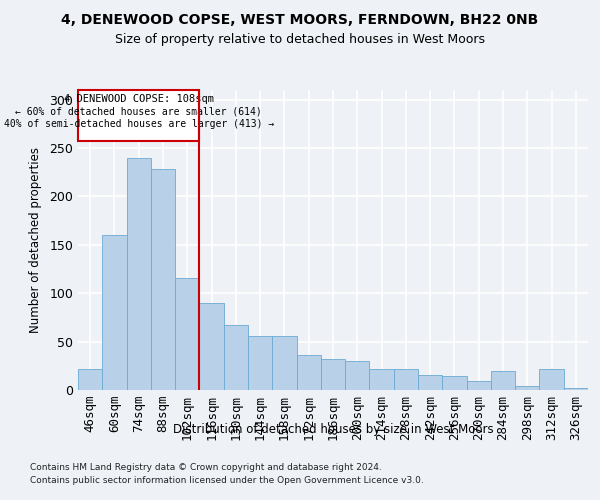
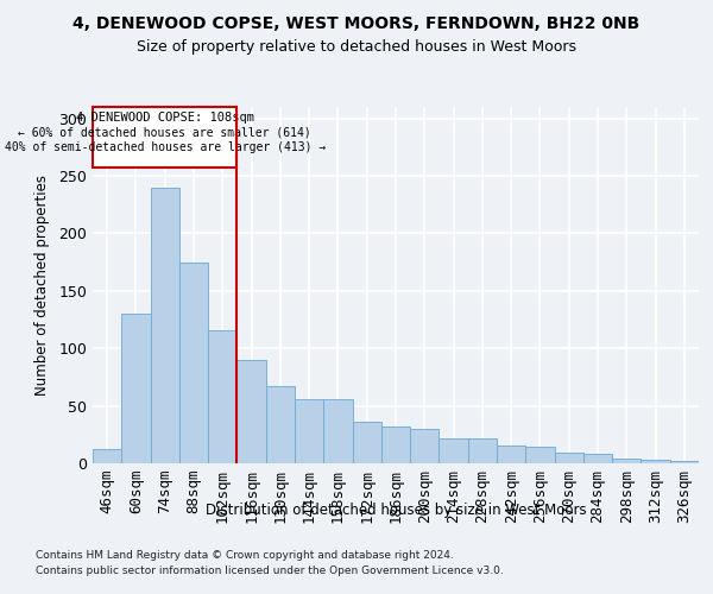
46sqm: 22 -> 12
60sqm: 160 -> 130
88sqm: 228 -> 175
284sqm: 20 -> 8
312sqm: 22 -> 3
